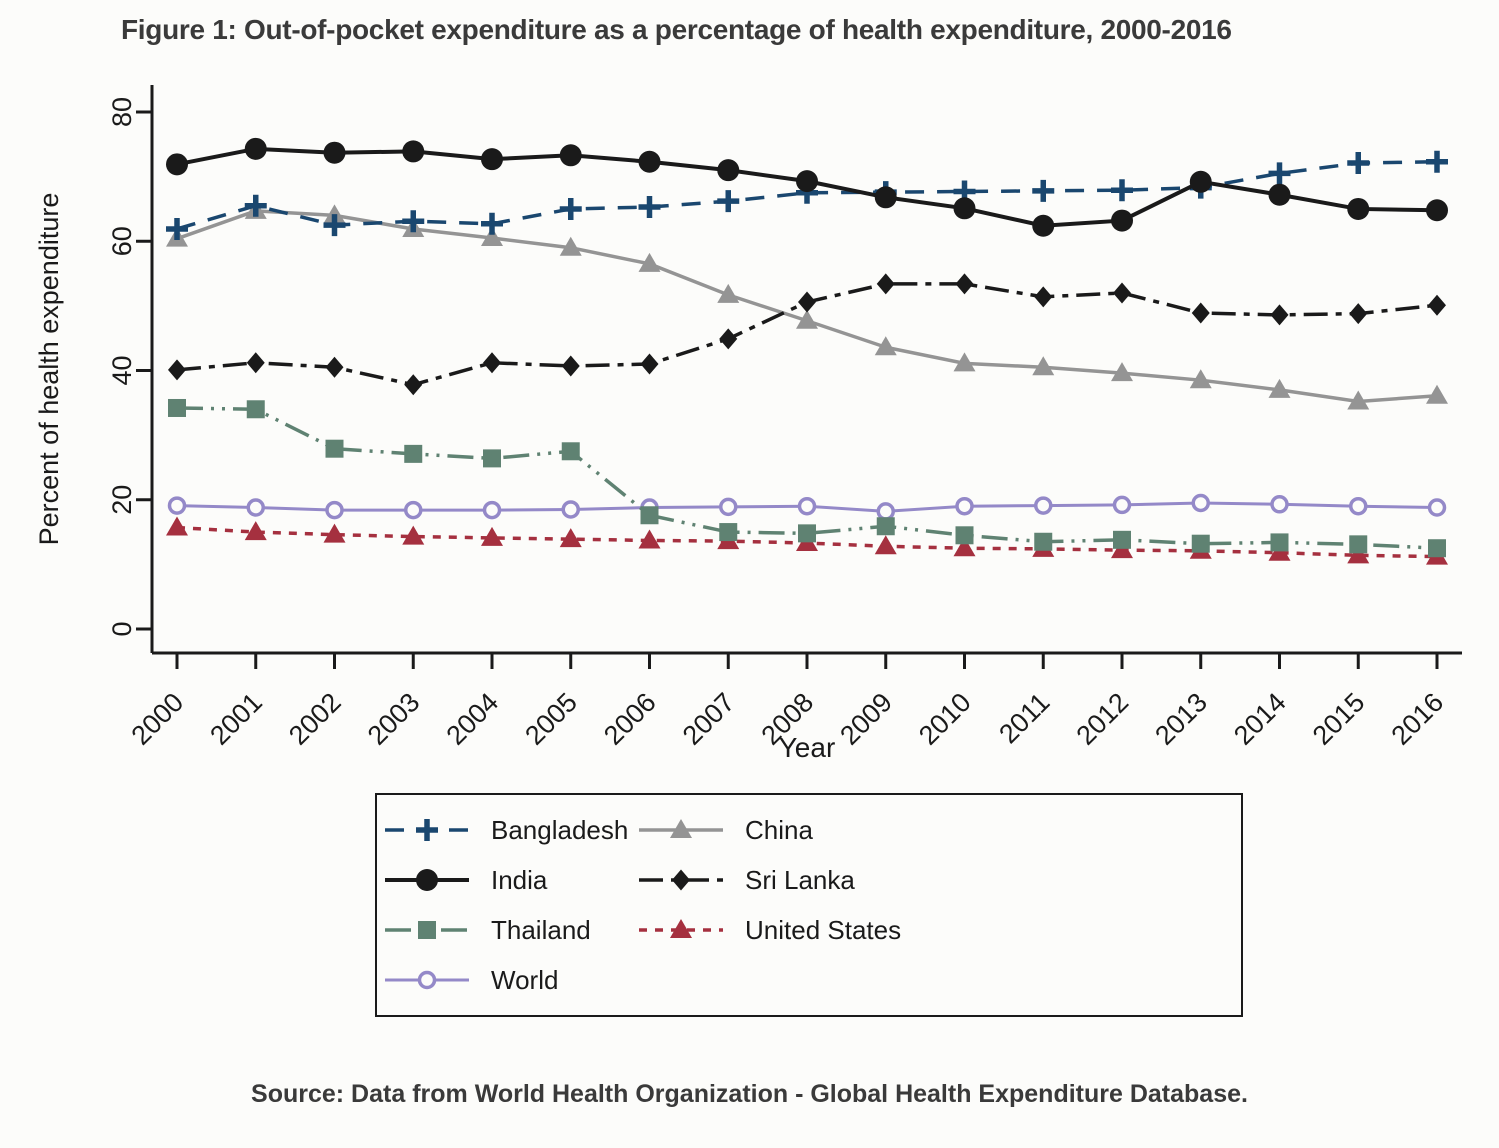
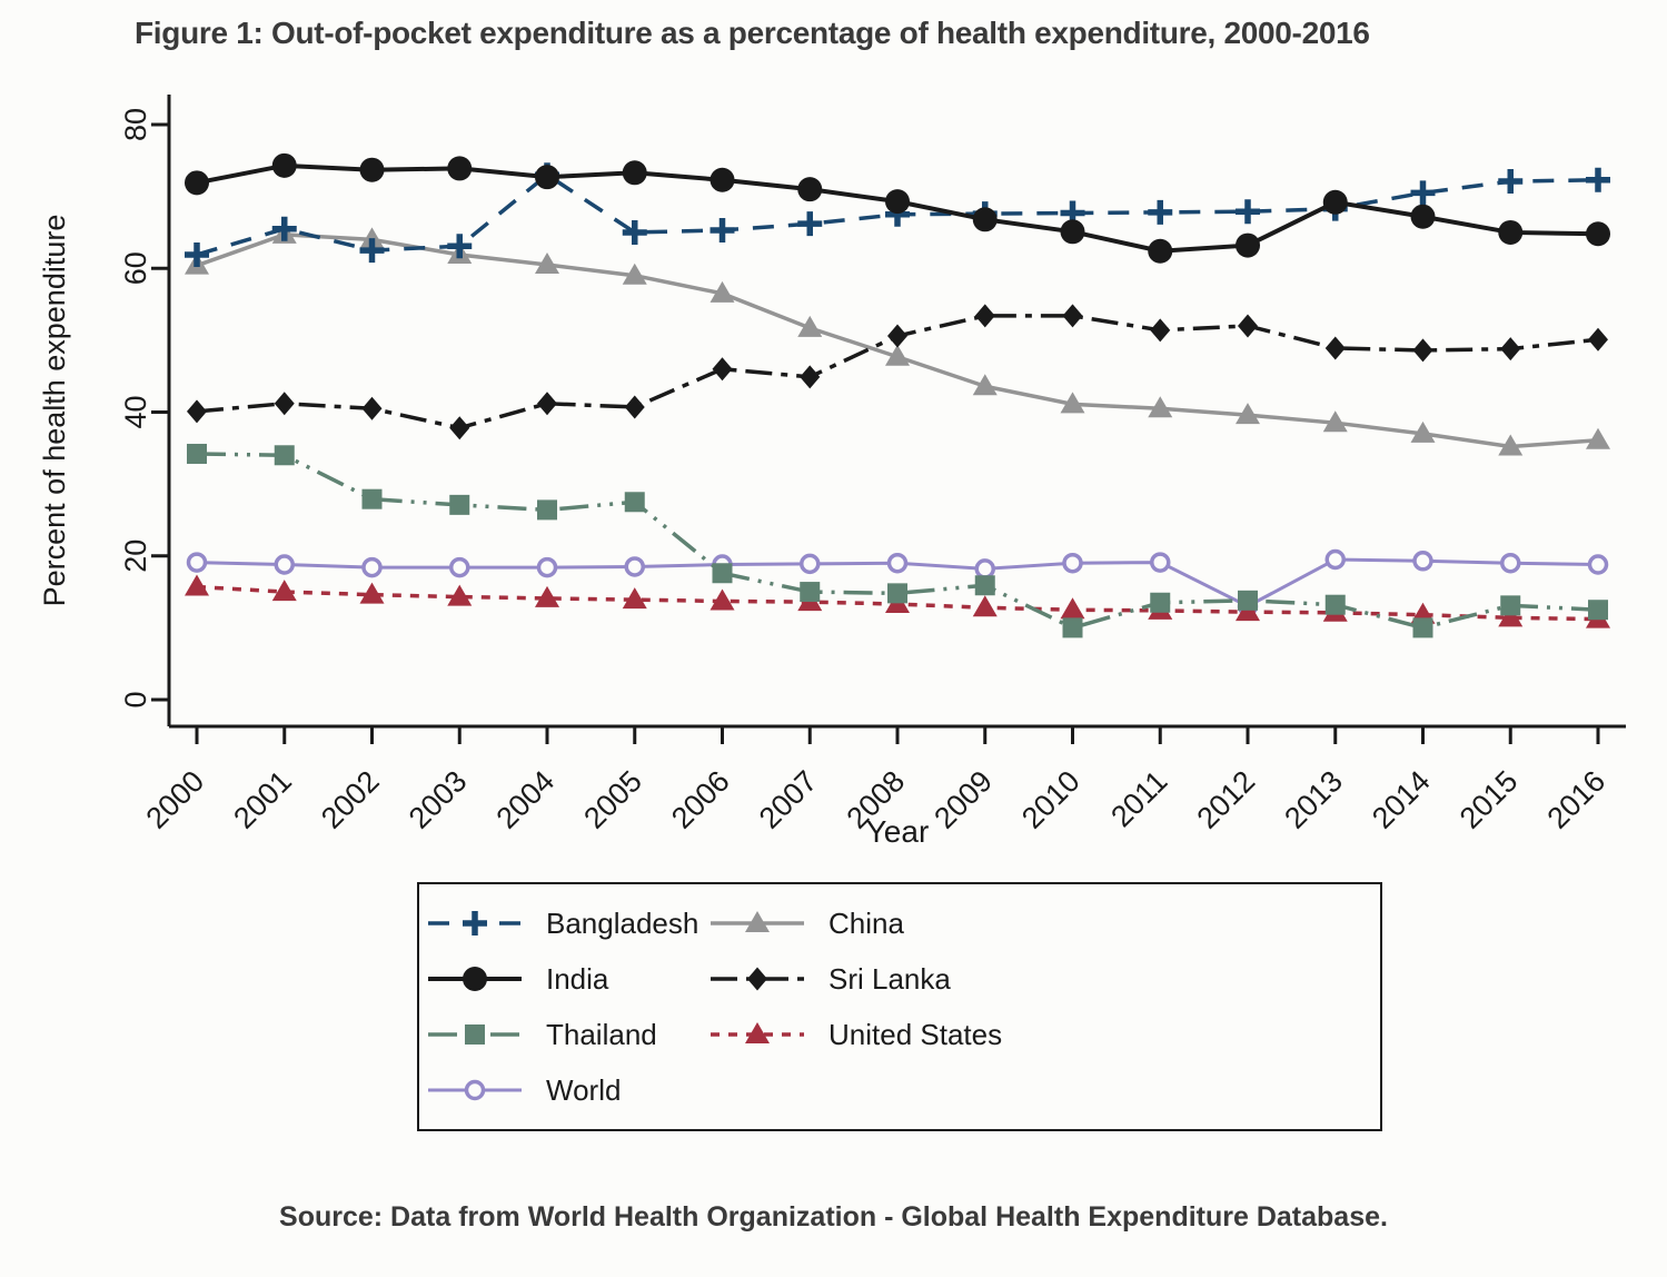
Bangladesh/2004: 63 -> 73
Sri Lanka/2006: 41 -> 46
Thailand/2010: 14 -> 10
World/2012: 19 -> 13
Thailand/2014: 13 -> 10
